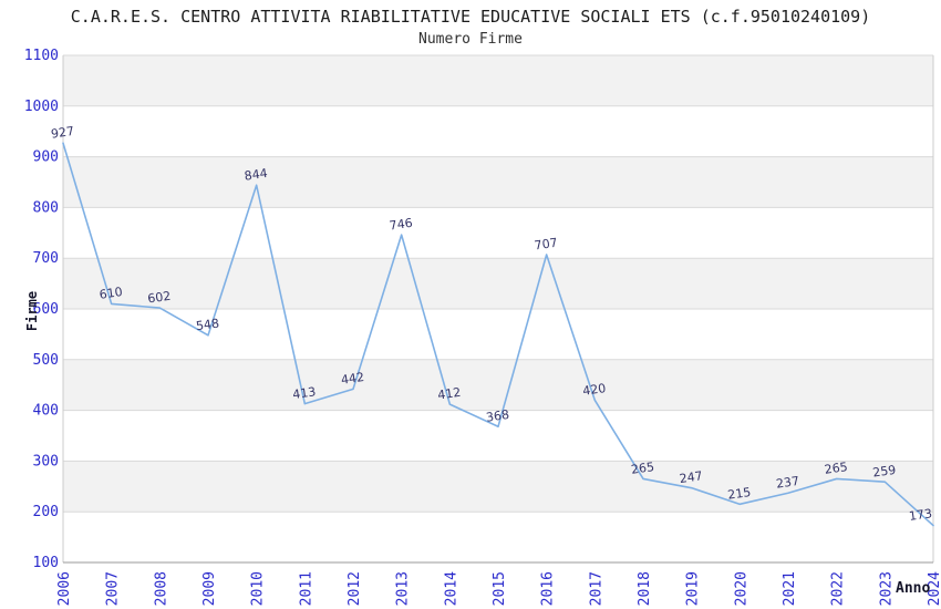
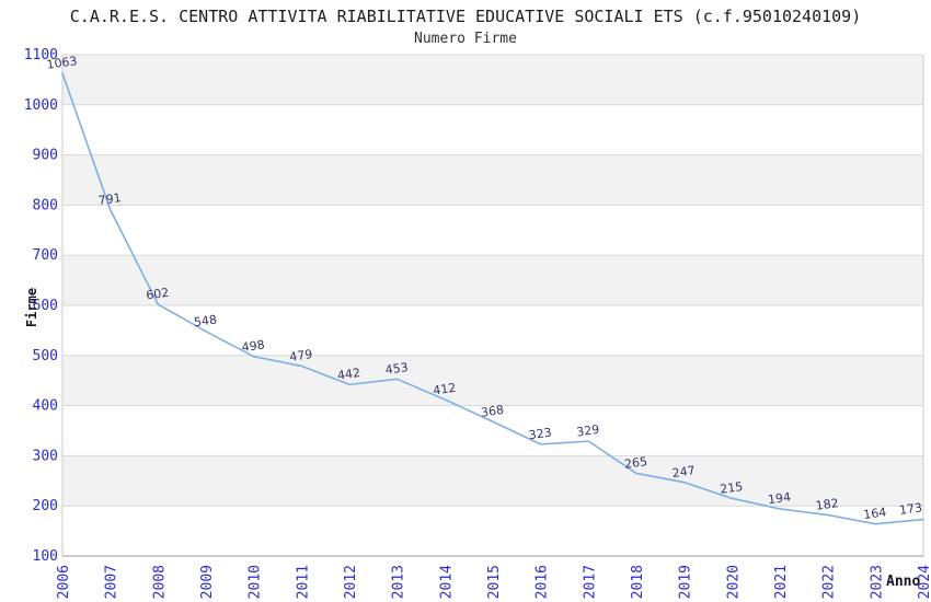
2006: 927 -> 1063
2007: 610 -> 791
2010: 844 -> 498
2011: 413 -> 479
2013: 746 -> 453
2016: 707 -> 323
2017: 420 -> 329
2021: 237 -> 194
2022: 265 -> 182
2023: 259 -> 164
